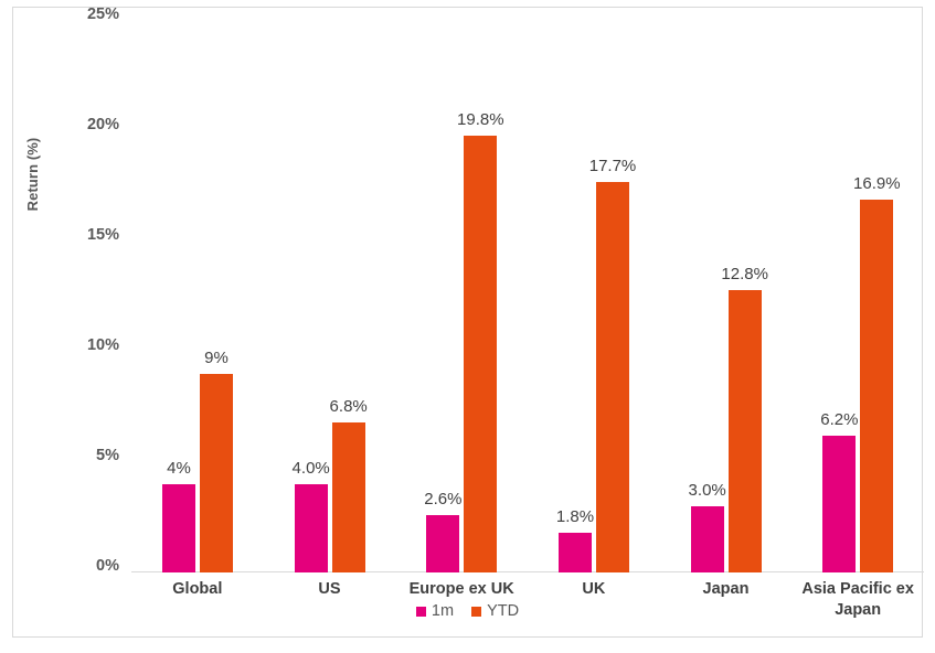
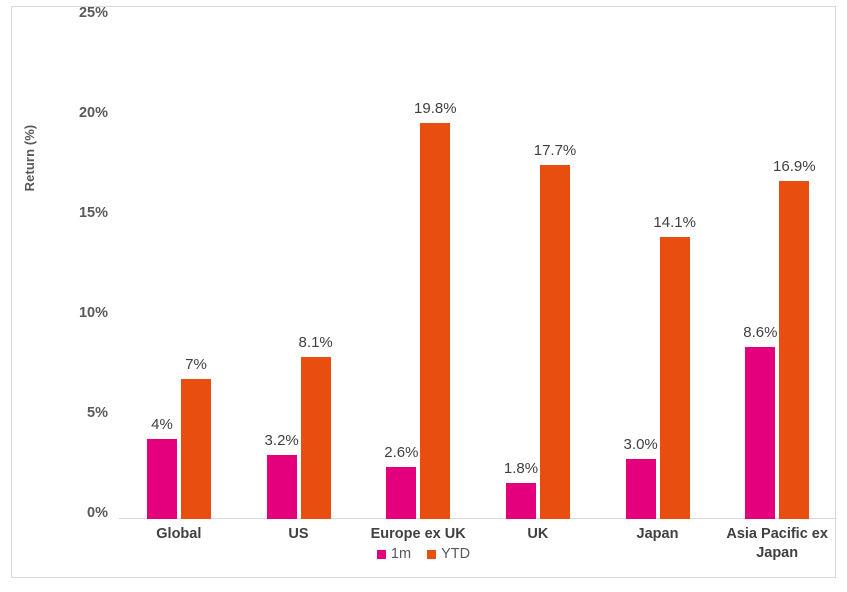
YTD/Global: 9% -> 7%
1m/US: 4.0% -> 3.2%
YTD/US: 6.8% -> 8.1%
YTD/Japan: 12.8% -> 14.1%
1m/Asia Pacific ex Japan: 6.2% -> 8.6%
